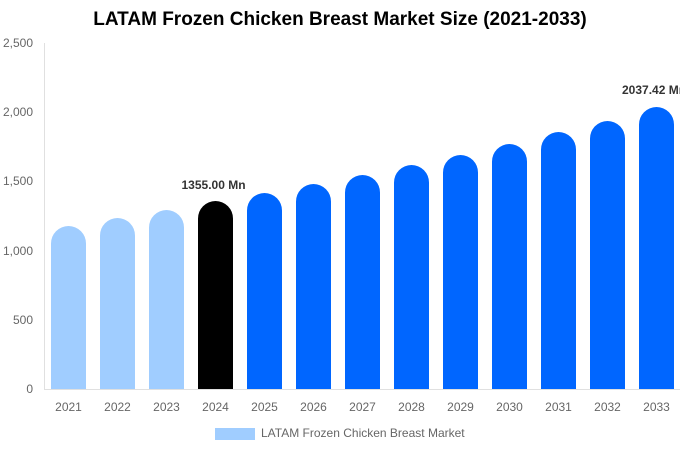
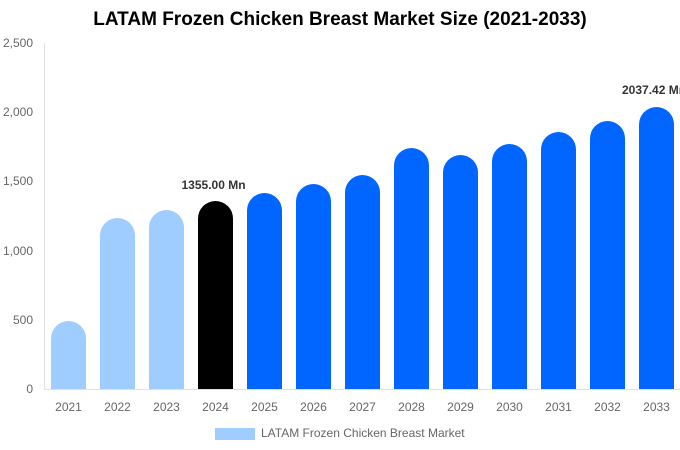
2021: 1180 -> 490
2028: 1620 -> 1740
